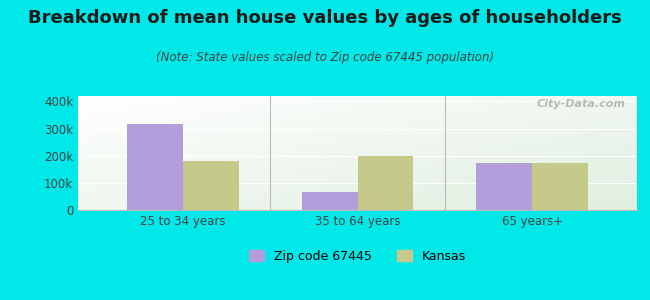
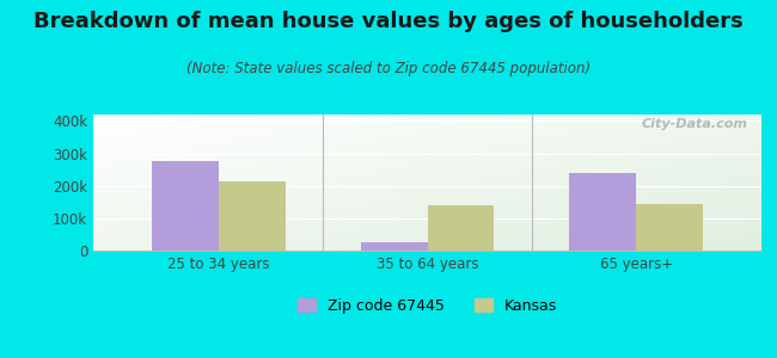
Zip code 67445/25 to 34 years: 318k -> 275k
Kansas/25 to 34 years: 180k -> 215k
Zip code 67445/35 to 64 years: 68k -> 25k
Kansas/35 to 64 years: 200k -> 140k
Zip code 67445/65 years+: 172k -> 240k
Kansas/65 years+: 172k -> 145k
